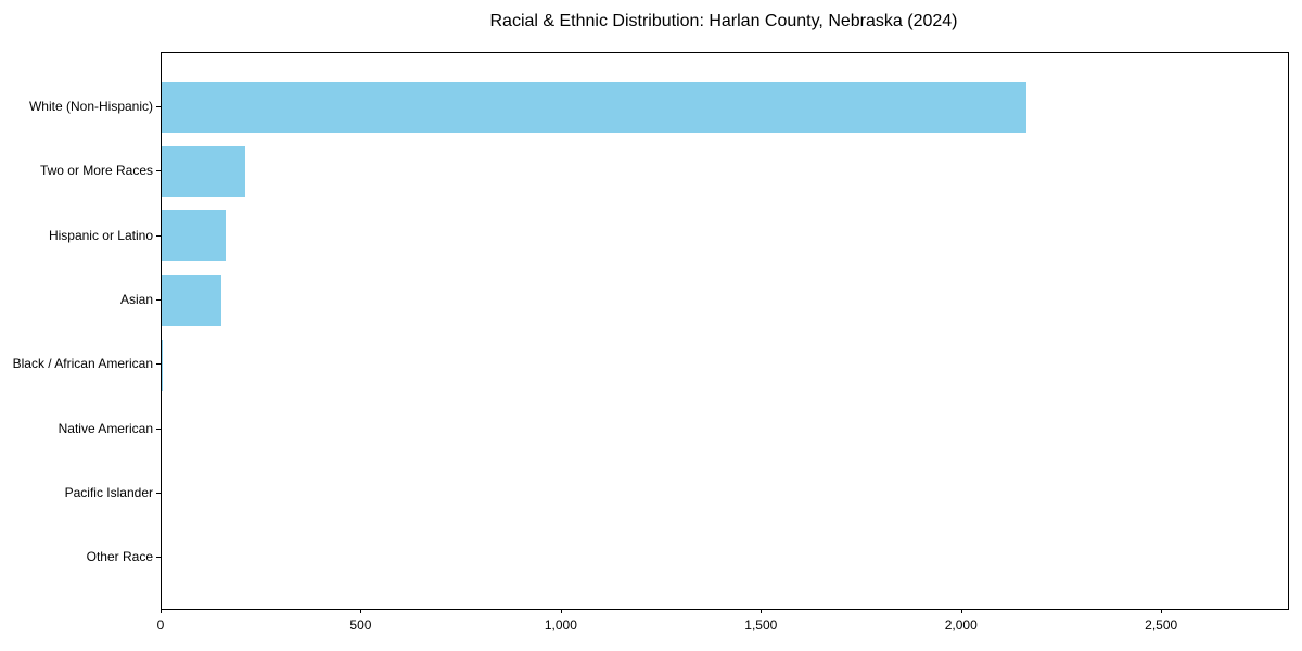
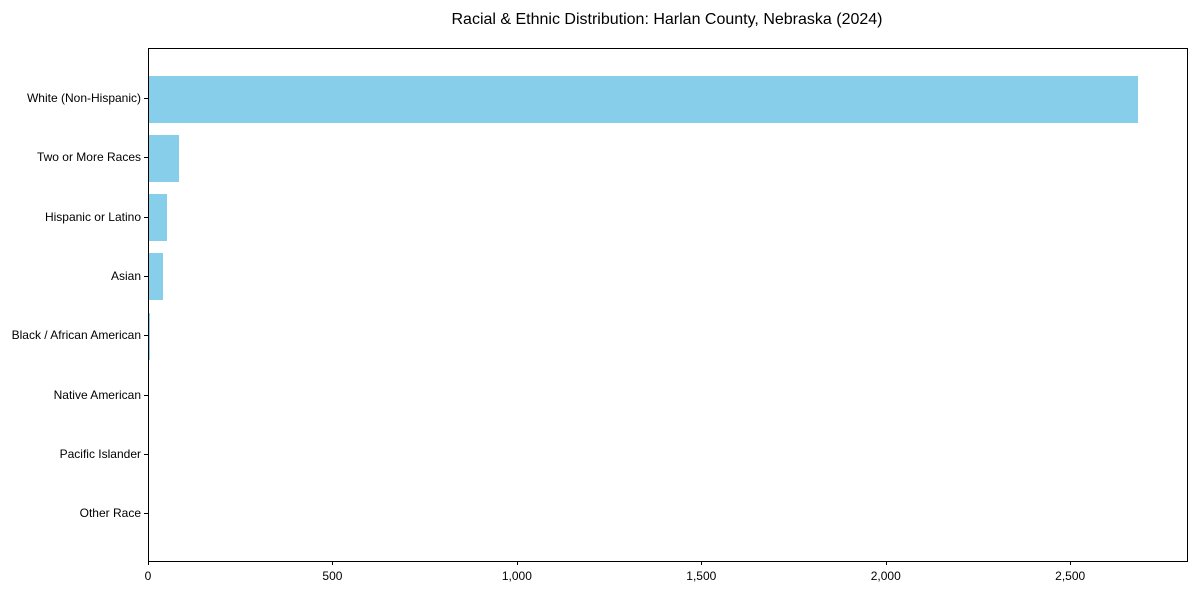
White (Non-Hispanic): 2160 -> 2680
Two or More Races: 210 -> 80
Hispanic or Latino: 160 -> 50
Asian: 150 -> 40
